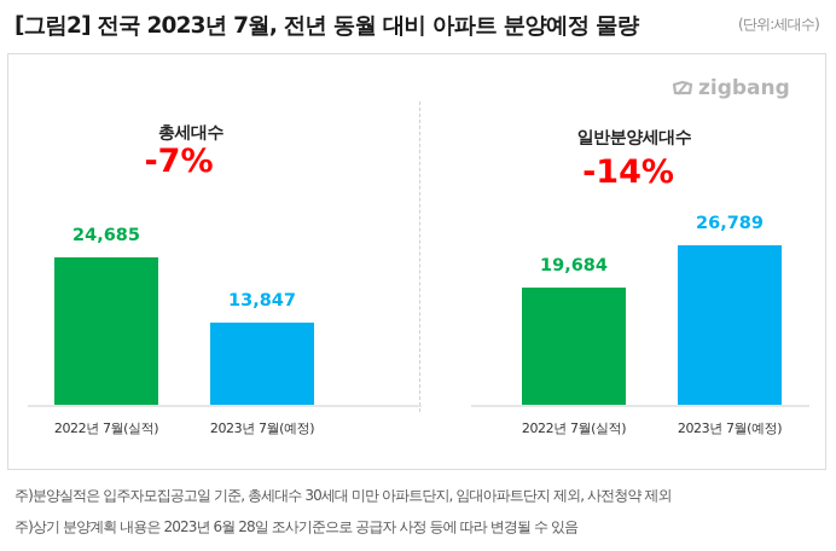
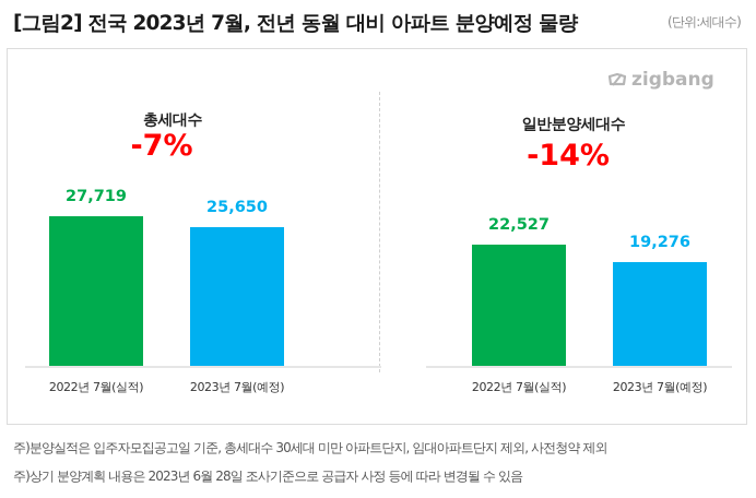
총세대수/2022년 7월(실적): 24,685 -> 27,719
총세대수/2023년 7월(예정): 13,847 -> 25,650
일반분양세대수/2022년 7월(실적): 19,684 -> 22,527
일반분양세대수/2023년 7월(예정): 26,789 -> 19,276
